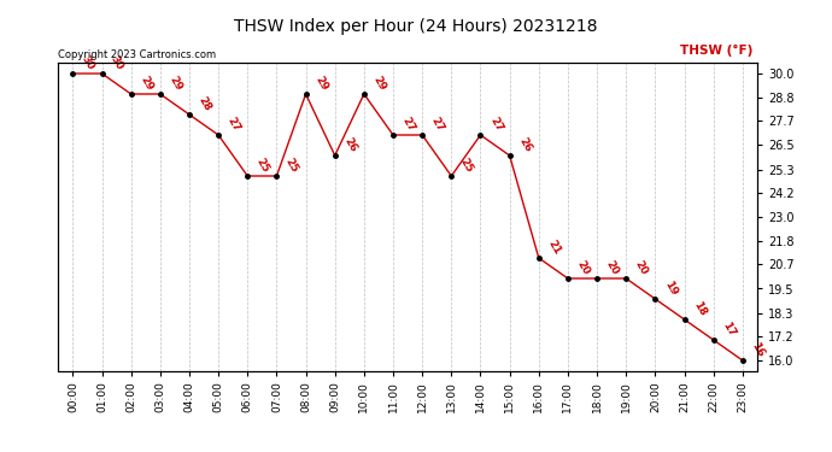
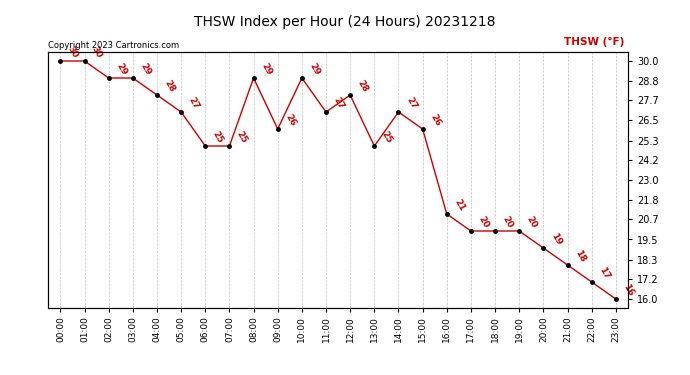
12:00: 27 -> 28
